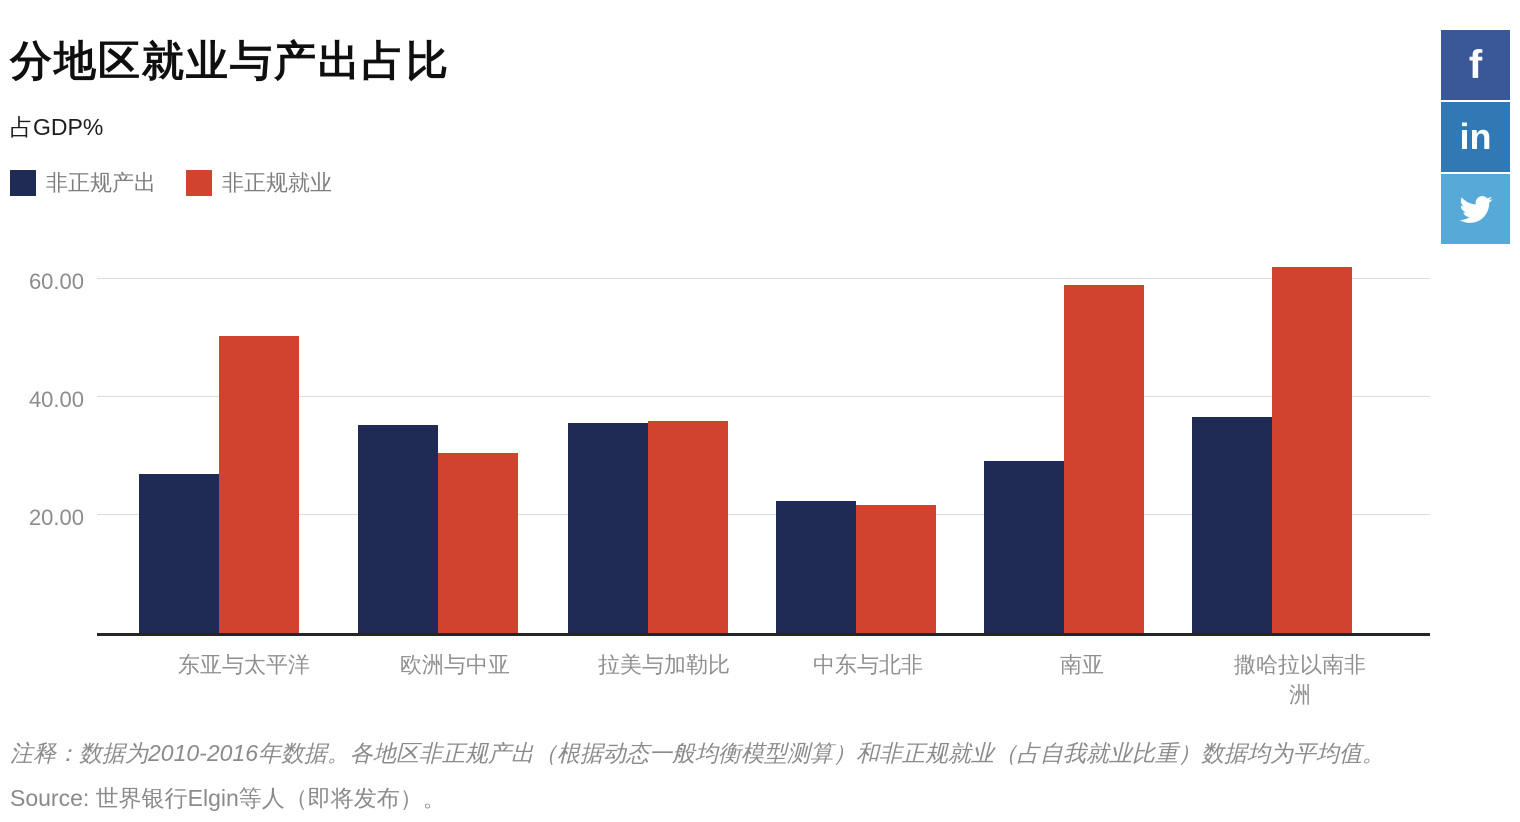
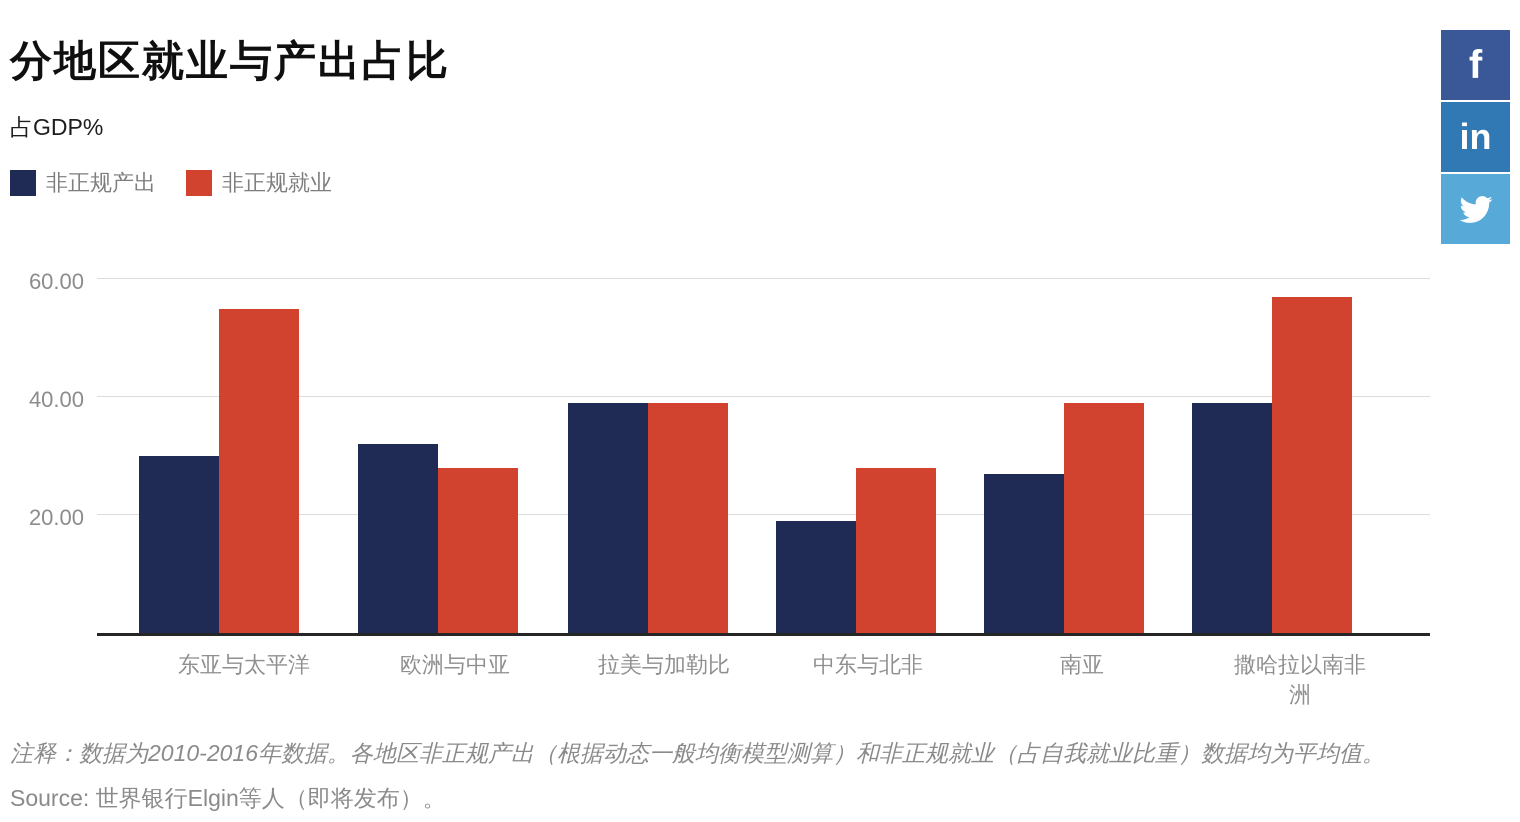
非正规产出/东亚与太平洋: 27 -> 30
非正规就业/东亚与太平洋: 50 -> 55
非正规产出/欧洲与中亚: 35 -> 32
非正规就业/欧洲与中亚: 31 -> 28
非正规产出/拉美与加勒比: 36 -> 39
非正规就业/拉美与加勒比: 36 -> 39
非正规产出/中东与北非: 22 -> 19
非正规就业/中东与北非: 22 -> 28
非正规产出/南亚: 29 -> 27
非正规就业/南亚: 59 -> 39
非正规产出/撒哈拉以南非洲: 37 -> 39
非正规就业/撒哈拉以南非洲: 62 -> 57
